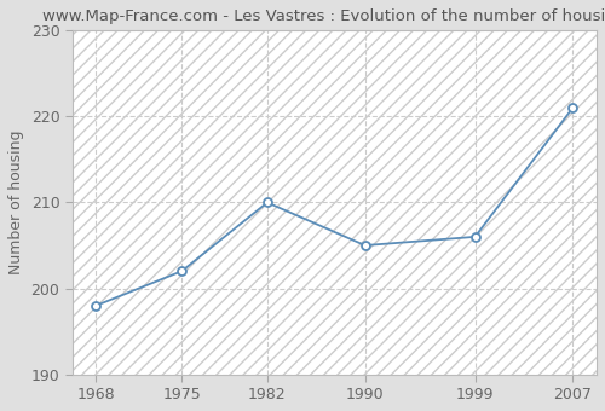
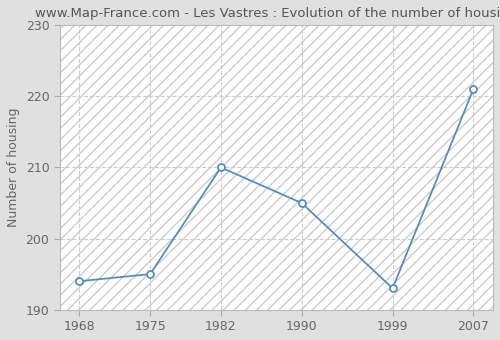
1968: 198 -> 194
1975: 202 -> 195
1999: 206 -> 193
